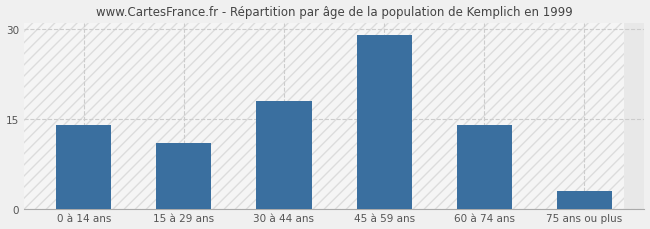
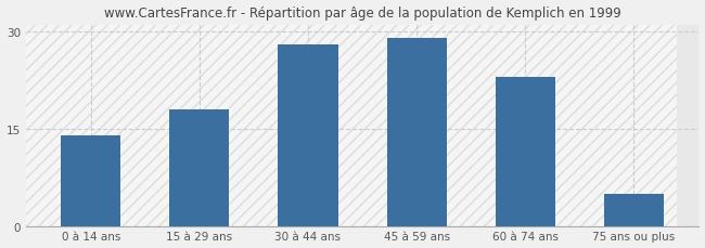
15 à 29 ans: 11 -> 18
30 à 44 ans: 18 -> 28
60 à 74 ans: 14 -> 23
75 ans ou plus: 3 -> 5
